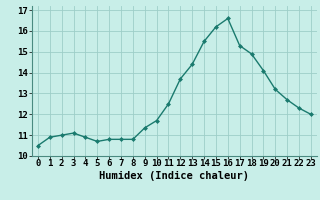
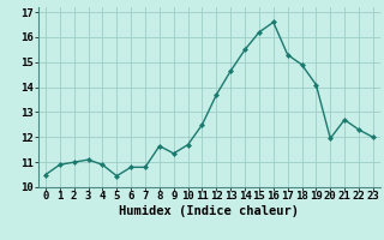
5: 10.70 -> 10.45
8: 10.80 -> 11.65
13: 14.40 -> 14.65
20: 13.20 -> 11.95
